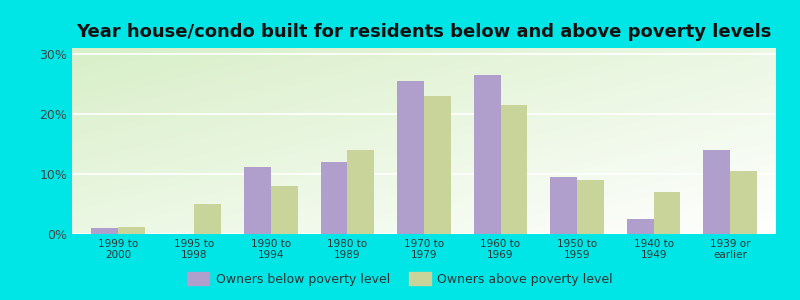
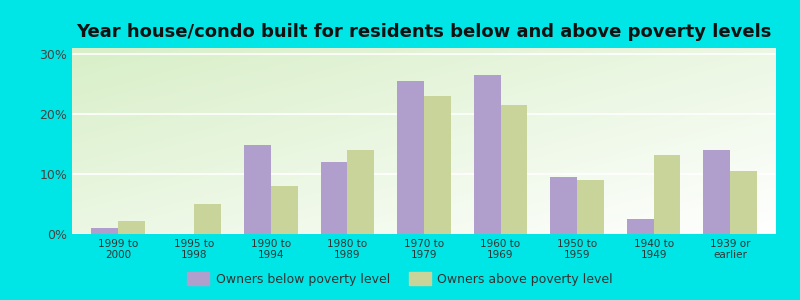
Owners above poverty level/1999 to 2000: 1.2% -> 2.2%
Owners below poverty level/1990 to 1994: 11.2% -> 14.8%
Owners above poverty level/1940 to 1949: 7.0% -> 13.2%
